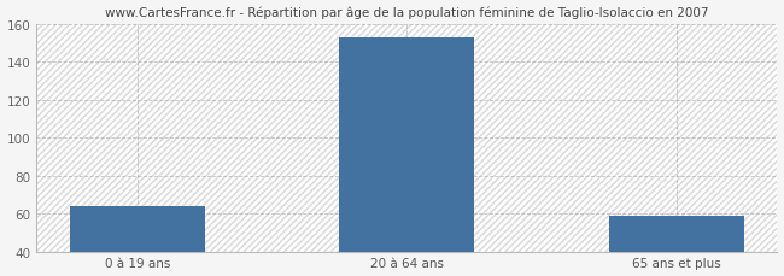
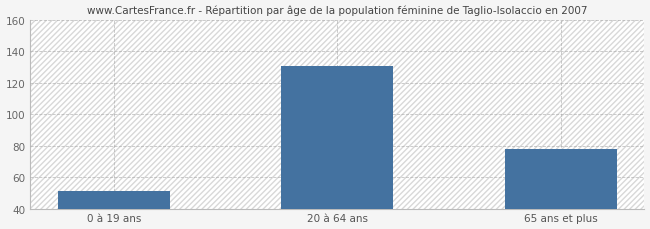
0 à 19 ans: 64 -> 51
20 à 64 ans: 153 -> 131
65 ans et plus: 59 -> 78
